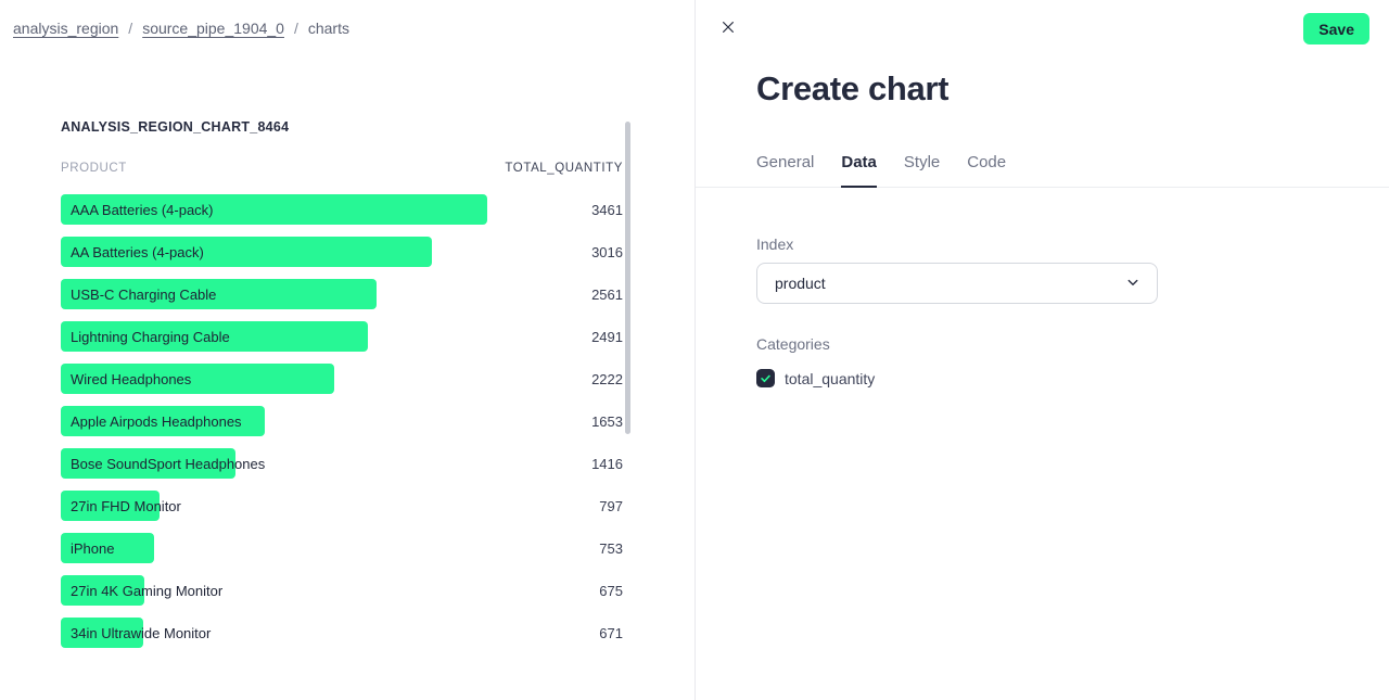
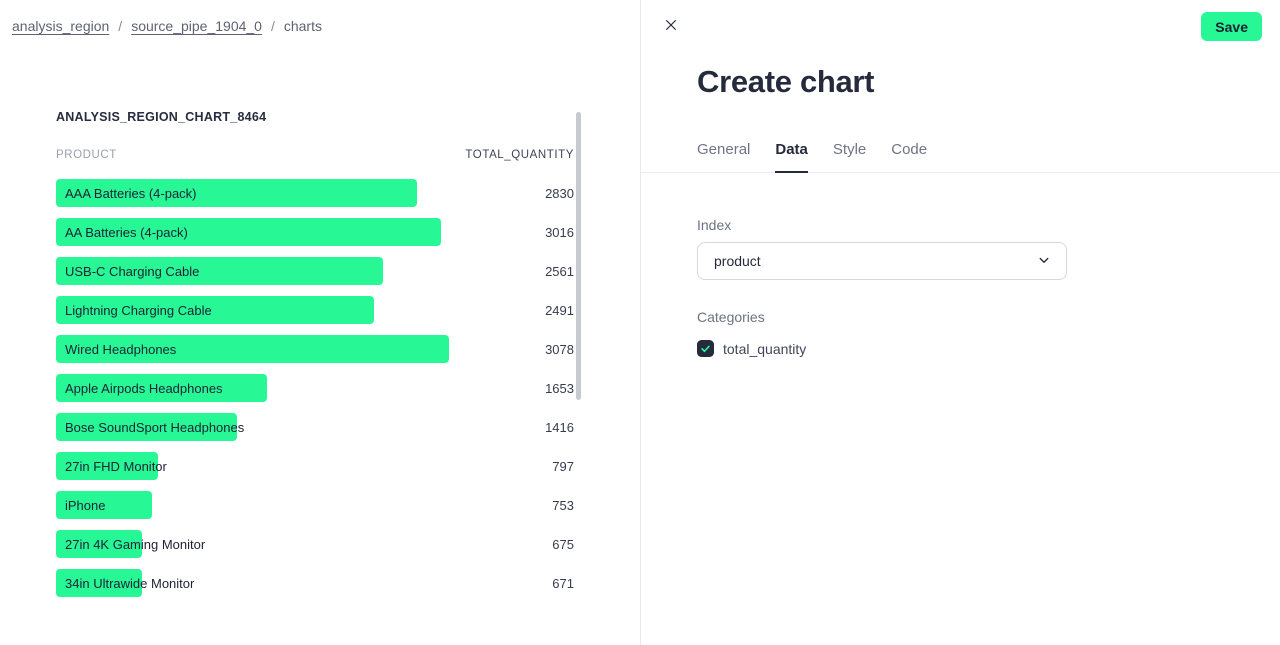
AAA Batteries (4-pack): 3461 -> 2830
Wired Headphones: 2222 -> 3078
